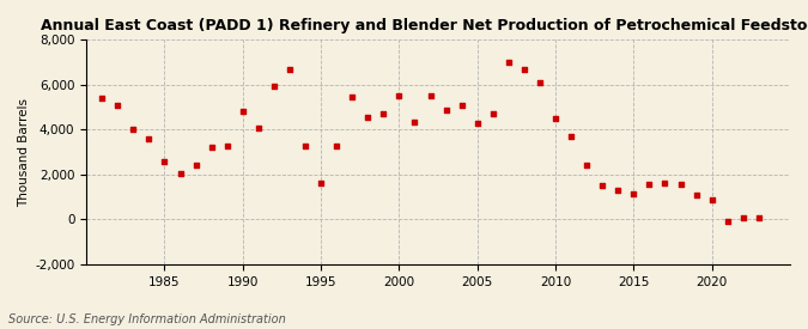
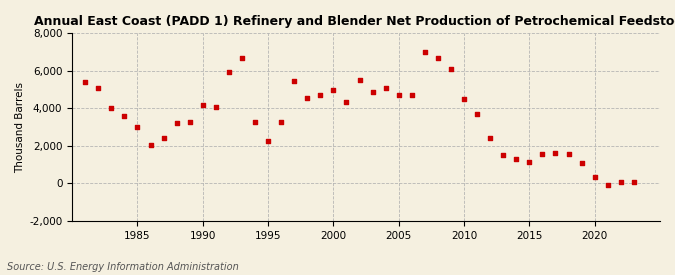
1985: 2,600 -> 3,000
1990: 4,800 -> 4,200
1995: 1,600 -> 2,200
2000: 5,500 -> 5,000
2005: 4,300 -> 4,700
2020: 900 -> 400
